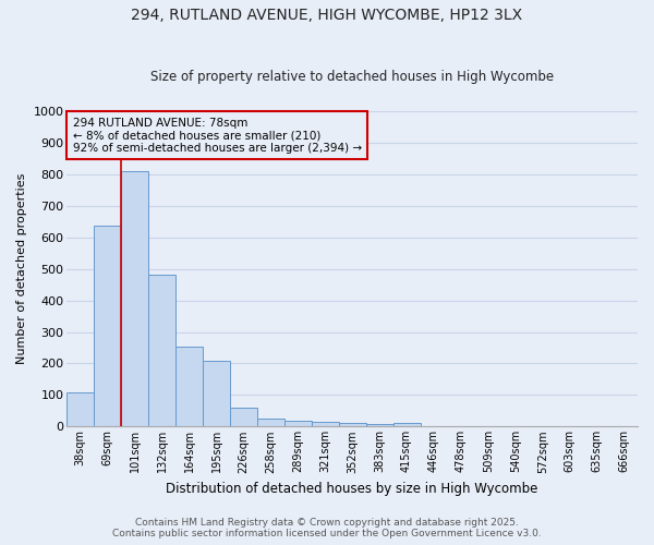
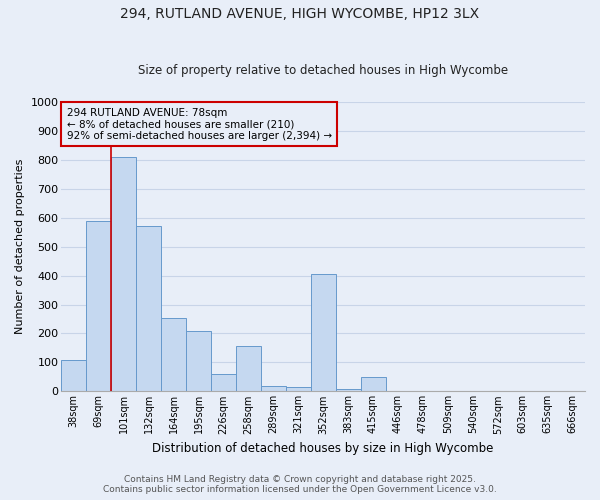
69sqm: 635 -> 590
132sqm: 480 -> 570
258sqm: 27 -> 155
352sqm: 10 -> 405
415sqm: 10 -> 50
